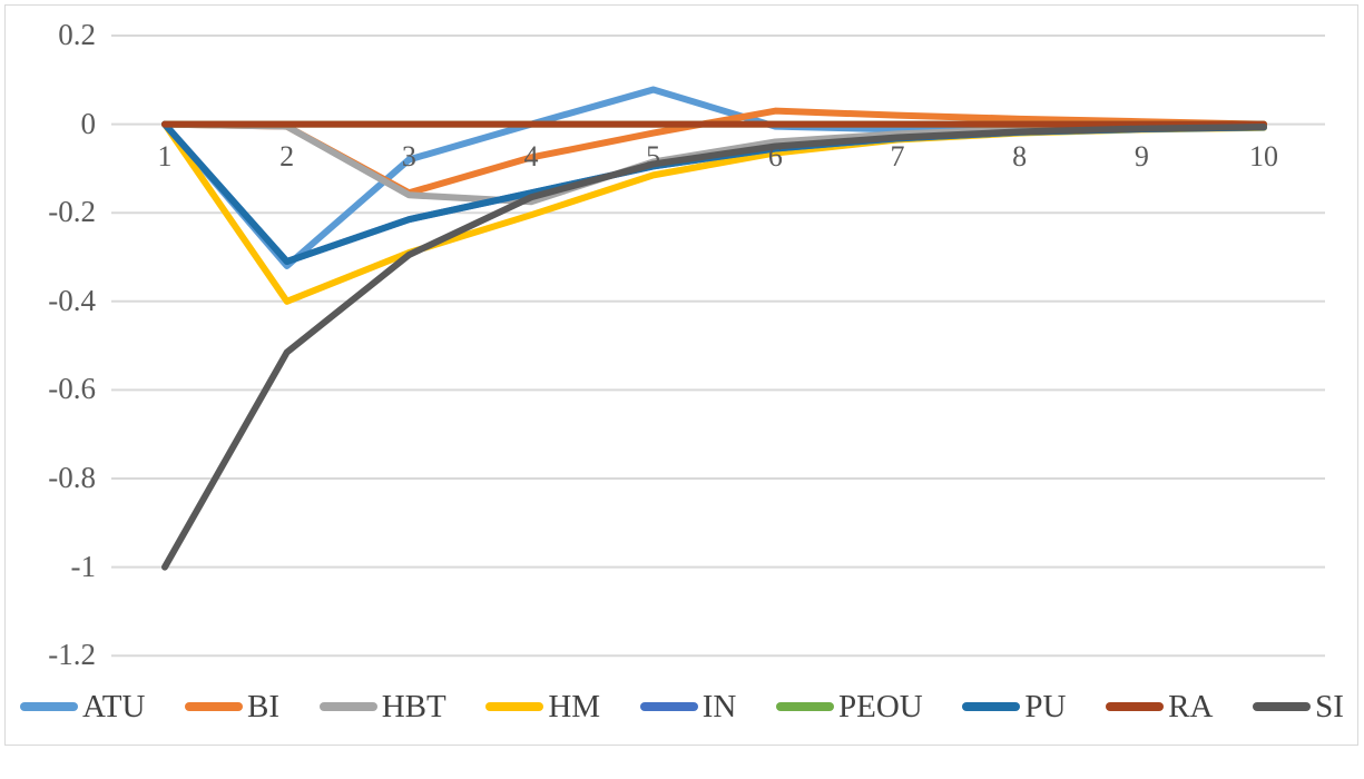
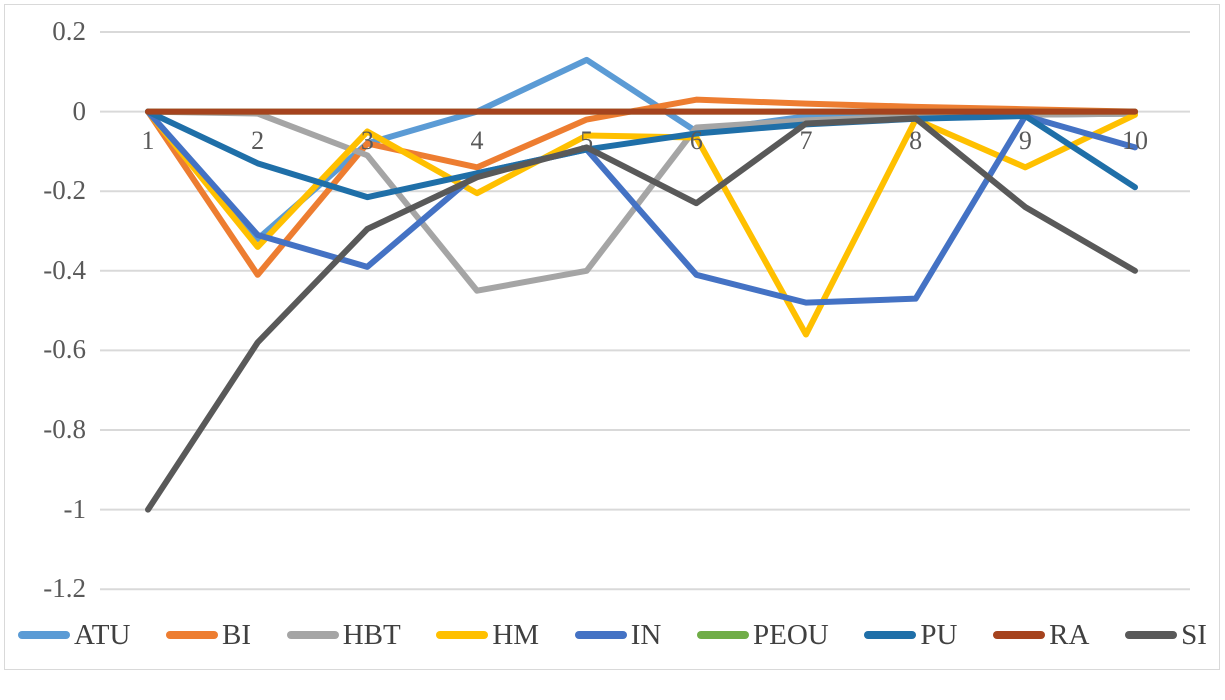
BI/2: -0.01 -> -0.41
HM/2: -0.40 -> -0.34
PU/2: -0.31 -> -0.13
SI/2: -0.52 -> -0.58
BI/3: -0.15 -> -0.08
HBT/3: -0.16 -> -0.11
HM/3: -0.29 -> -0.05
IN/3: -0.21 -> -0.39
BI/4: -0.07 -> -0.14
HBT/4: -0.17 -> -0.45
ATU/5: 0.08 -> 0.13
HBT/5: -0.09 -> -0.40
HM/5: -0.12 -> -0.06
ATU/6: -0.01 -> -0.05
IN/6: -0.06 -> -0.41
SI/6: -0.05 -> -0.23
HM/7: -0.04 -> -0.56
IN/7: -0.03 -> -0.48
IN/8: -0.02 -> -0.47
HM/9: -0.01 -> -0.14
SI/9: -0.01 -> -0.24
IN/10: -0.01 -> -0.09
PU/10: -0.01 -> -0.19
SI/10: -0.01 -> -0.40
